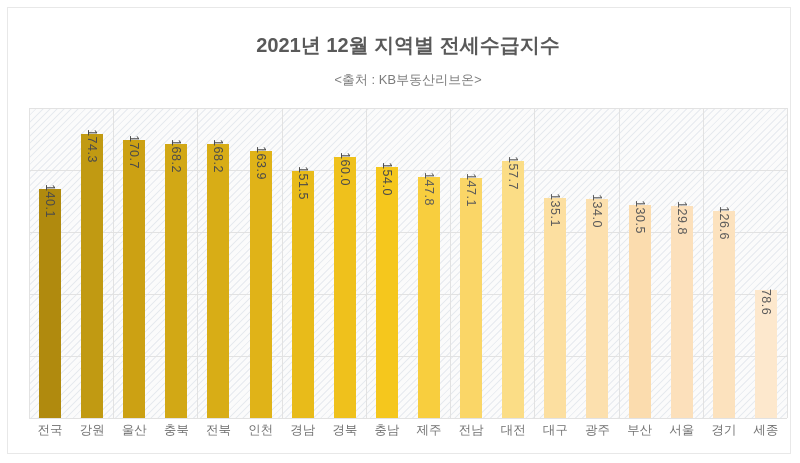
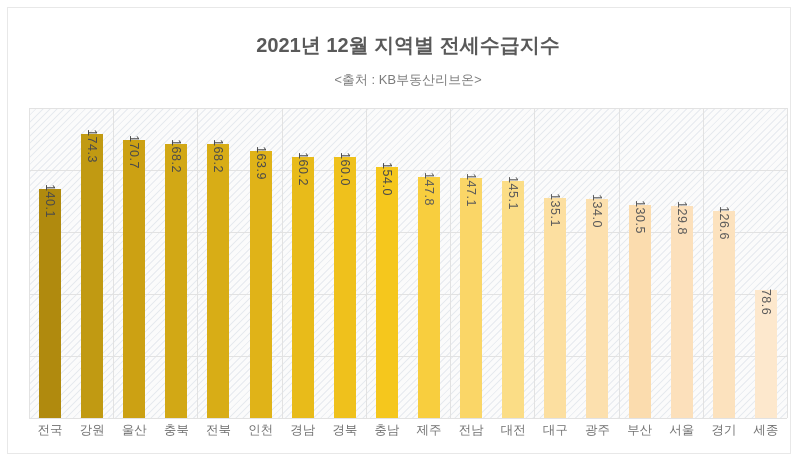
경남: 151.5 -> 160.2
대전: 157.7 -> 145.1
